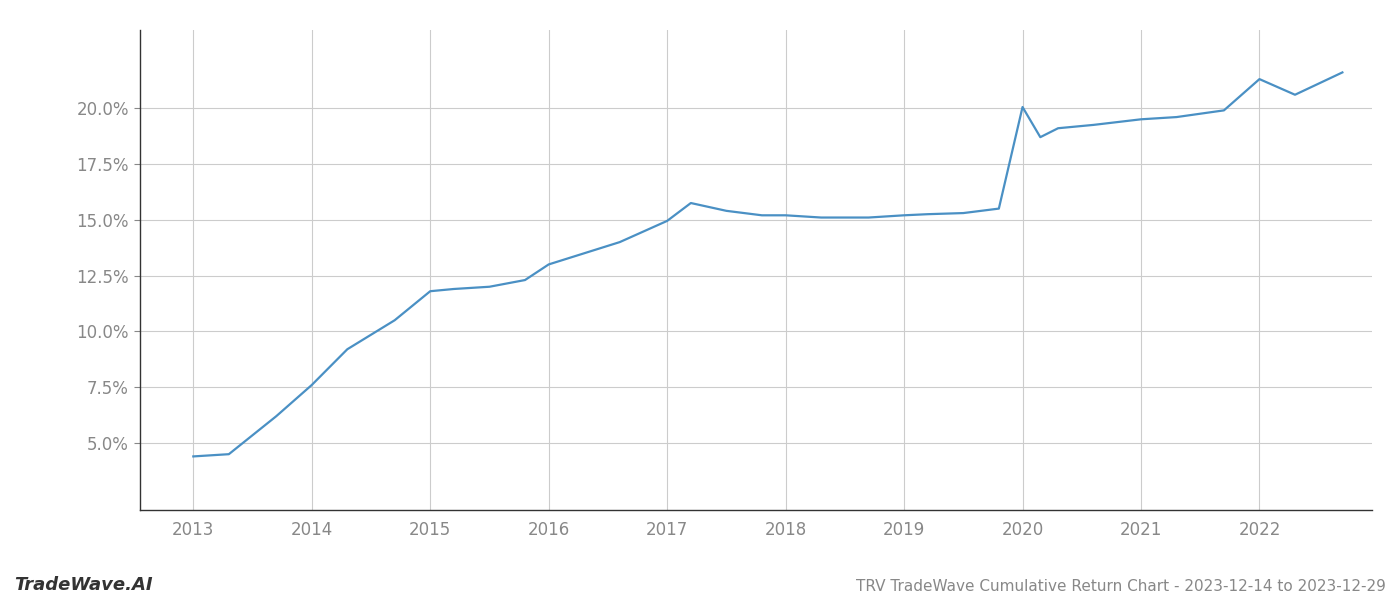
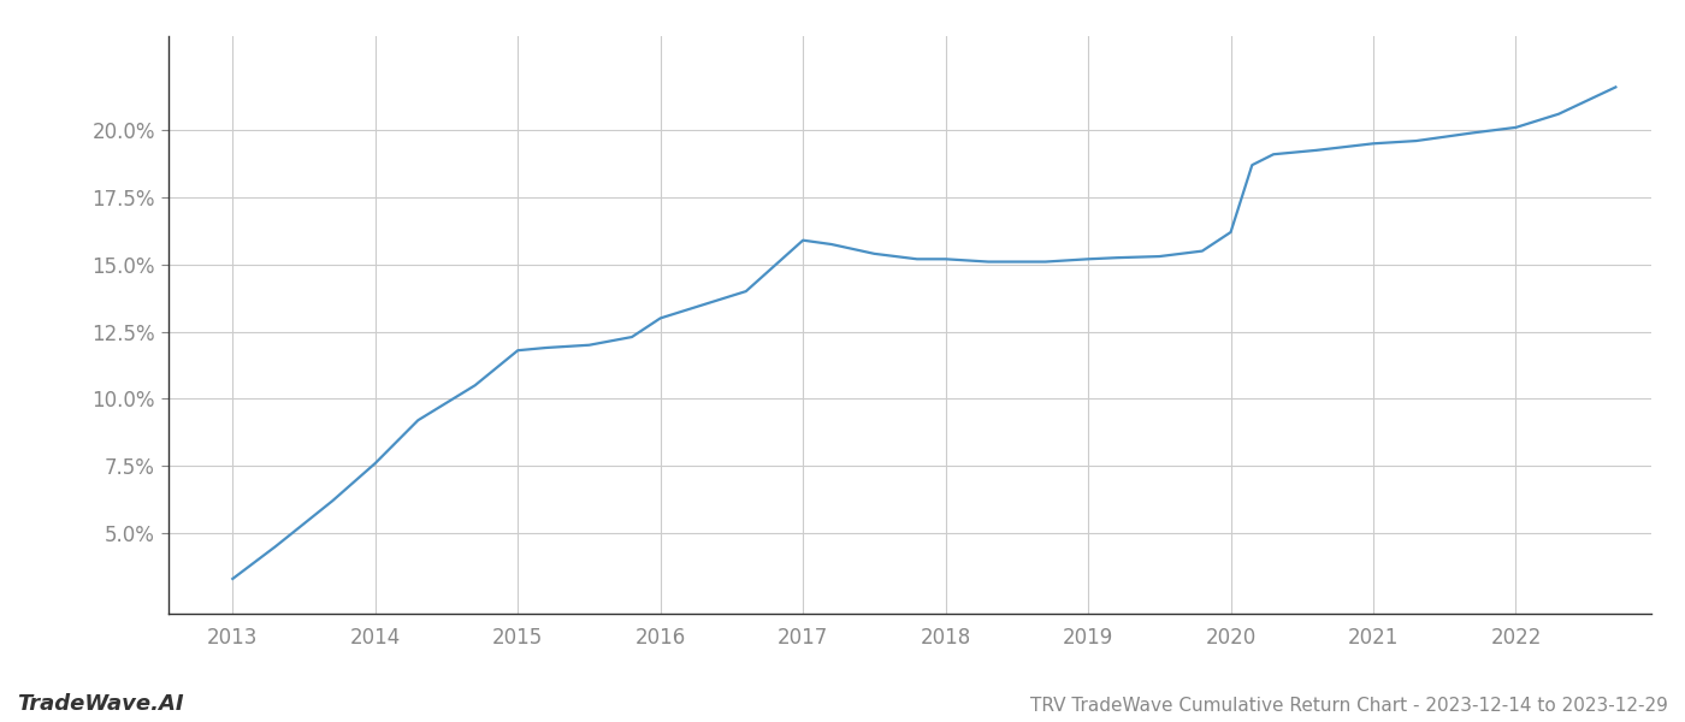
2013: 4.40% -> 3.30%
2017: 14.95% -> 15.90%
2020: 20.05% -> 16.20%
2022: 21.30% -> 20.10%
